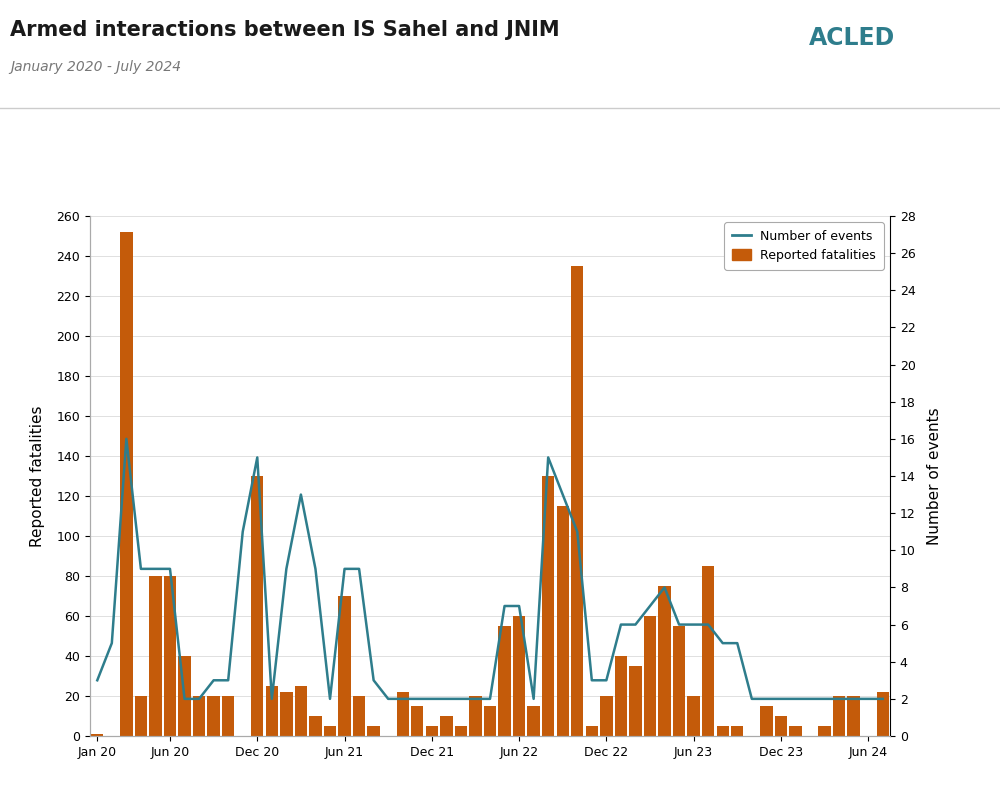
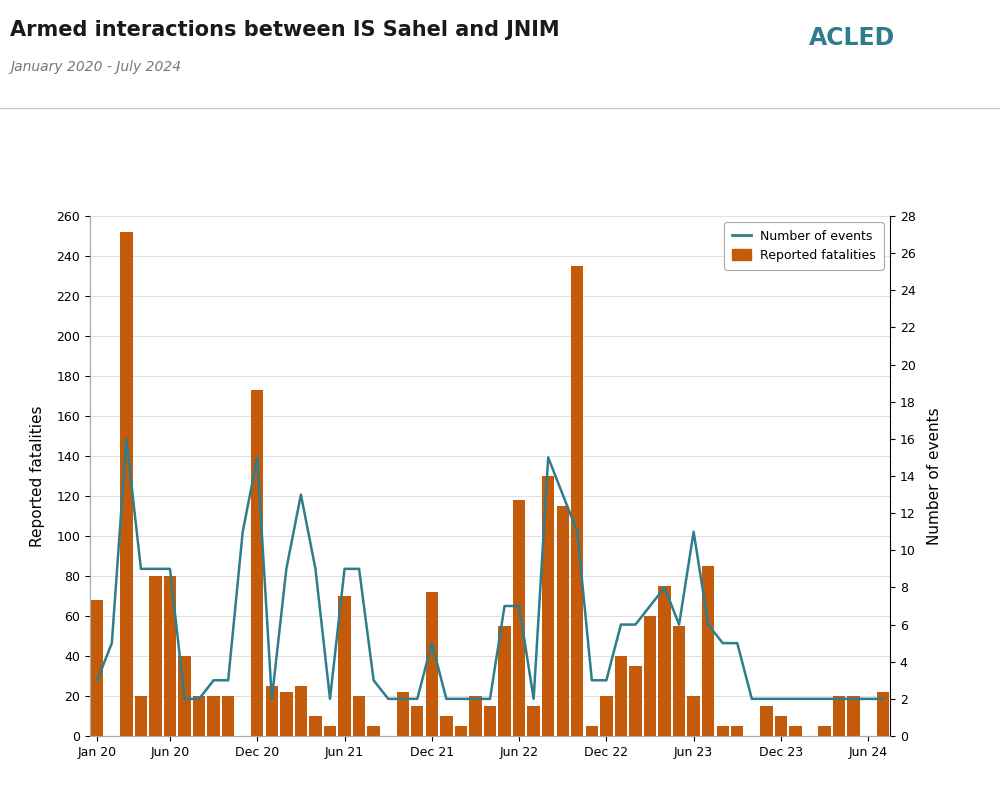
Reported fatalities/Jan 20: 1 -> 68
Reported fatalities/Dec 20: 130 -> 173
Reported fatalities/Dec 21: 5 -> 72
Number of events/Dec 21: 2 -> 5
Reported fatalities/Jun 22: 60 -> 118
Number of events/Jun 23: 6 -> 11
